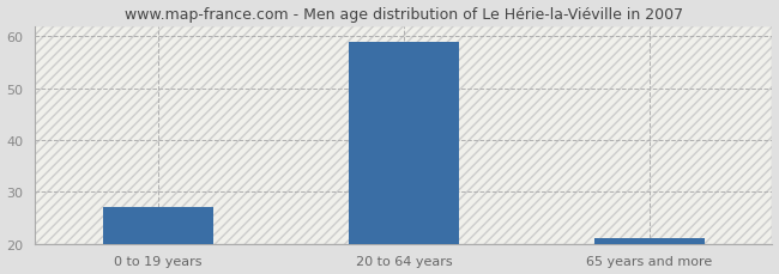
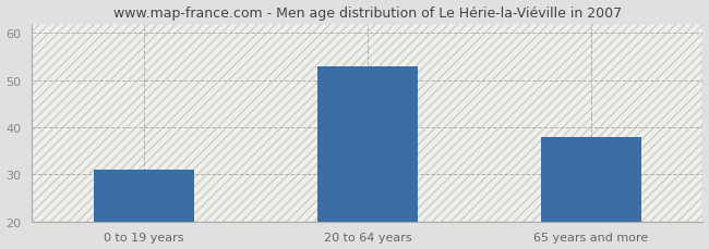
0 to 19 years: 27 -> 31
20 to 64 years: 59 -> 53
65 years and more: 21 -> 38
